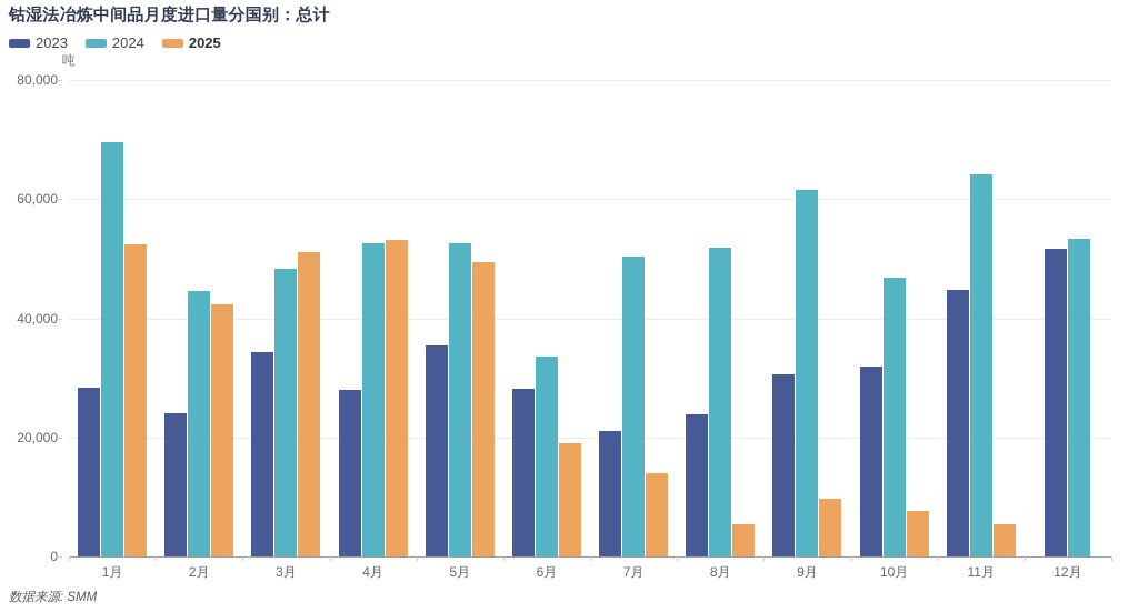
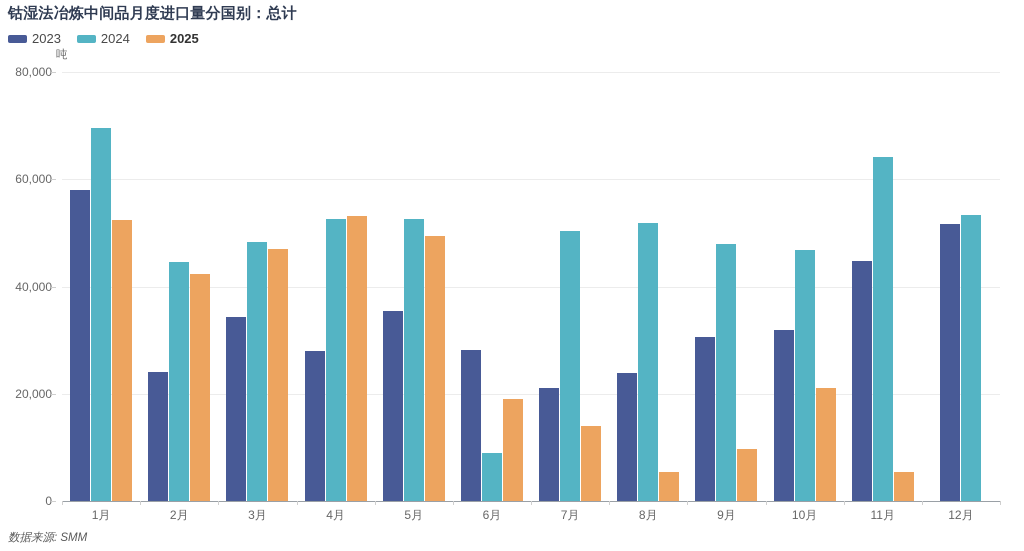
2023/1月: 28000 -> 58000
2025/3月: 51000 -> 47000
2024/6月: 34000 -> 9000
2024/9月: 62000 -> 48000
2025/10月: 8000 -> 21000
